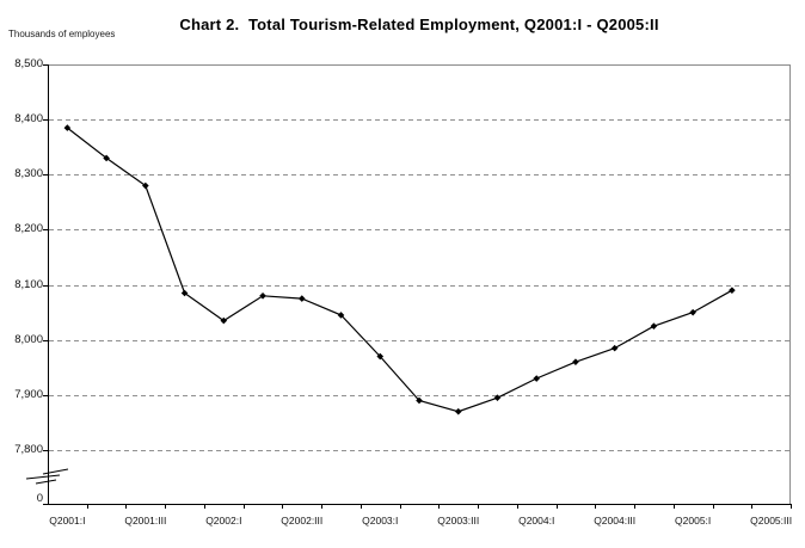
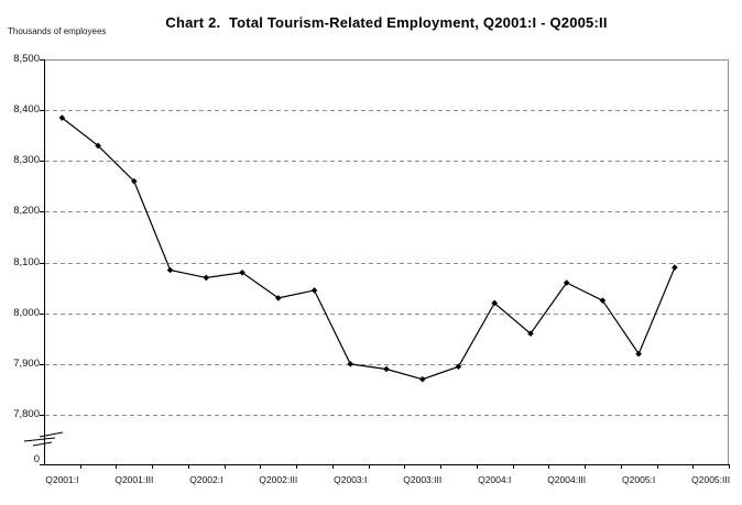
Q2001:III: 8280 -> 8260
Q2002:I: 8040 -> 8070
Q2002:III: 8080 -> 8030
Q2003:I: 7970 -> 7900
Q2004:I: 7930 -> 8020
Q2004:III: 7980 -> 8060
Q2005:I: 8050 -> 7920
